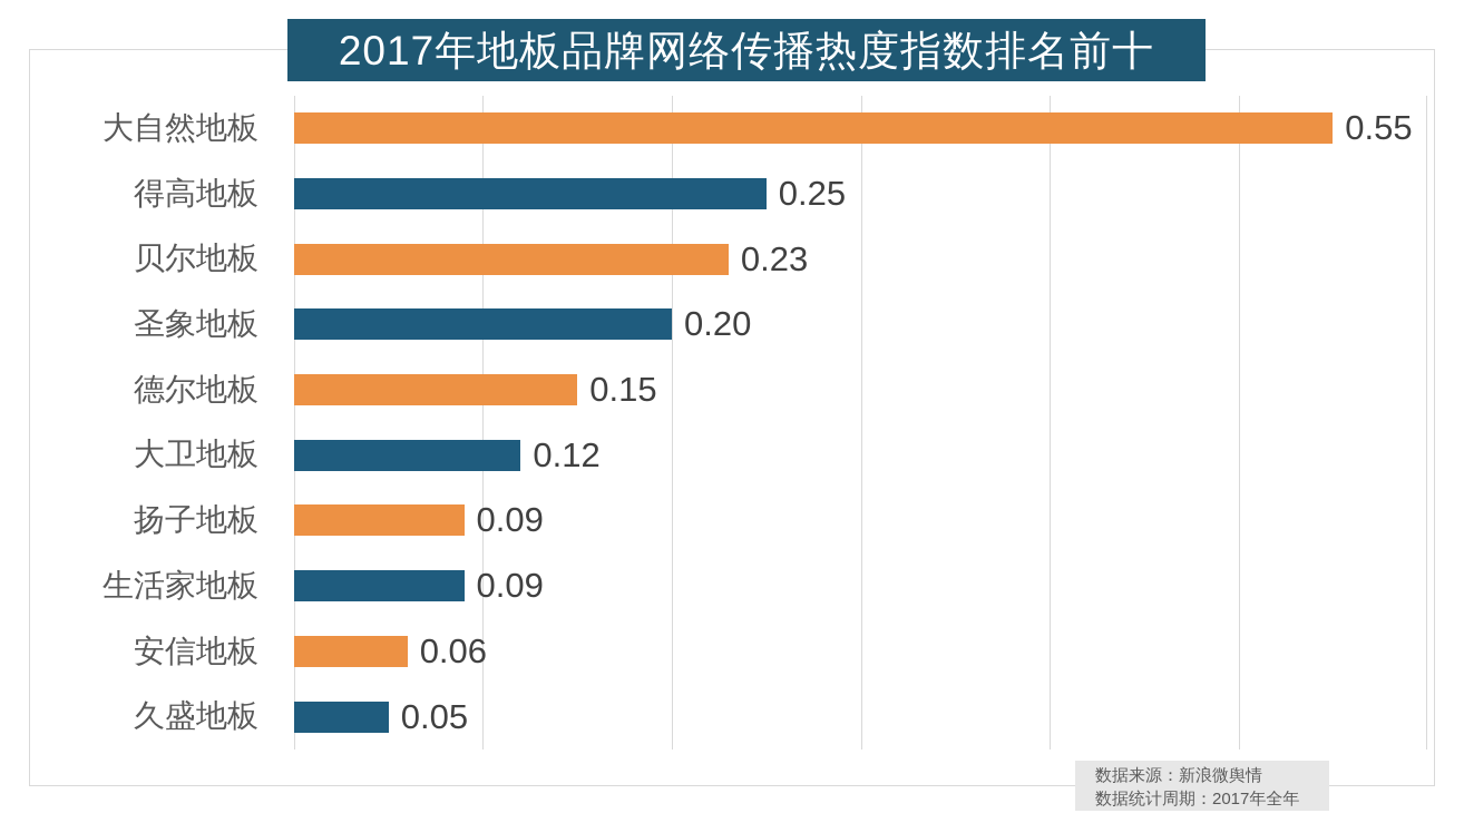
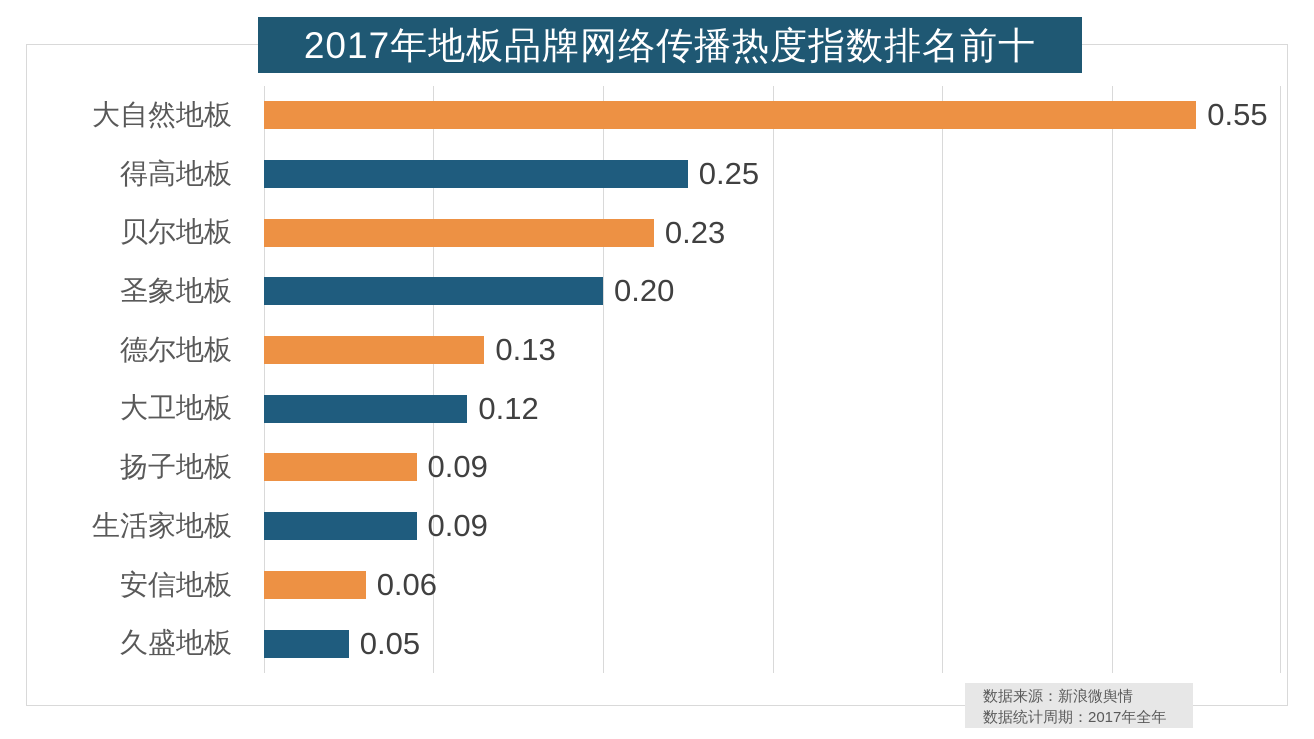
德尔地板: 0.15 -> 0.13
